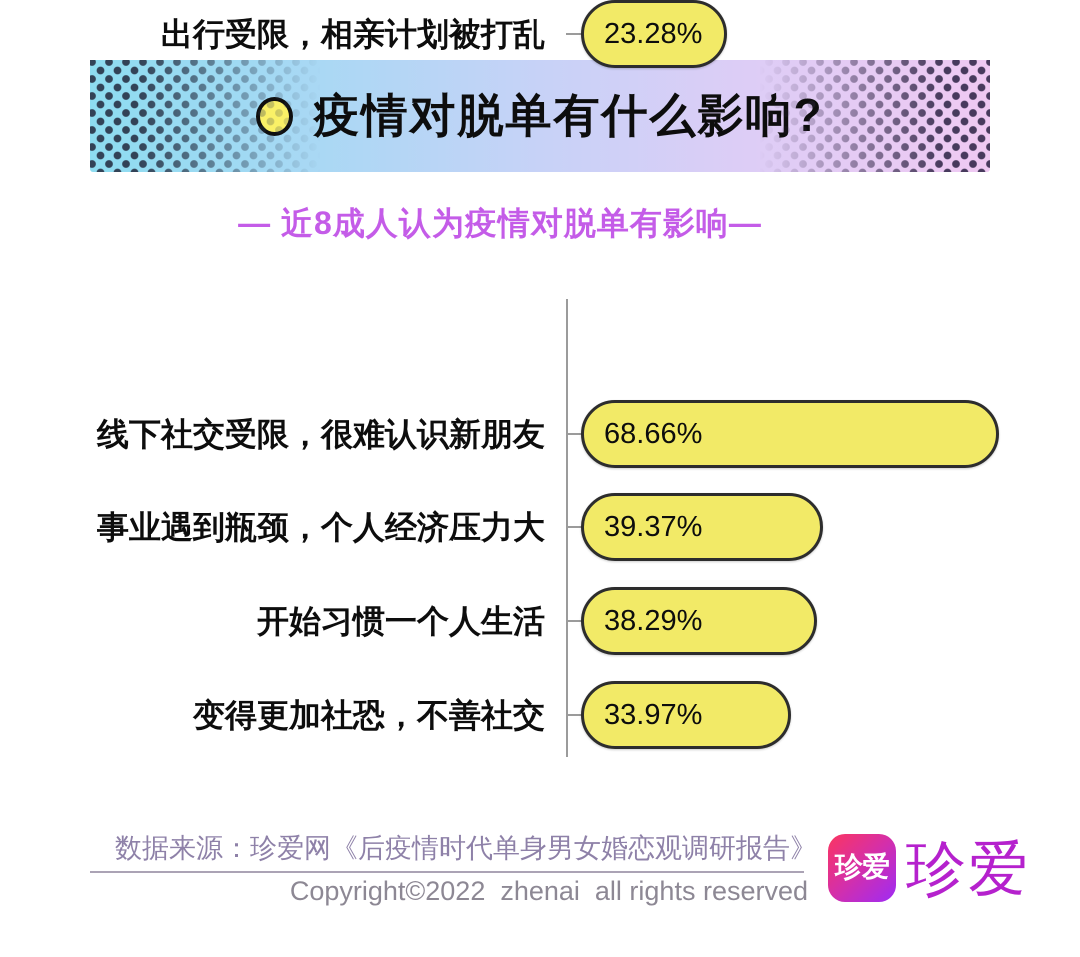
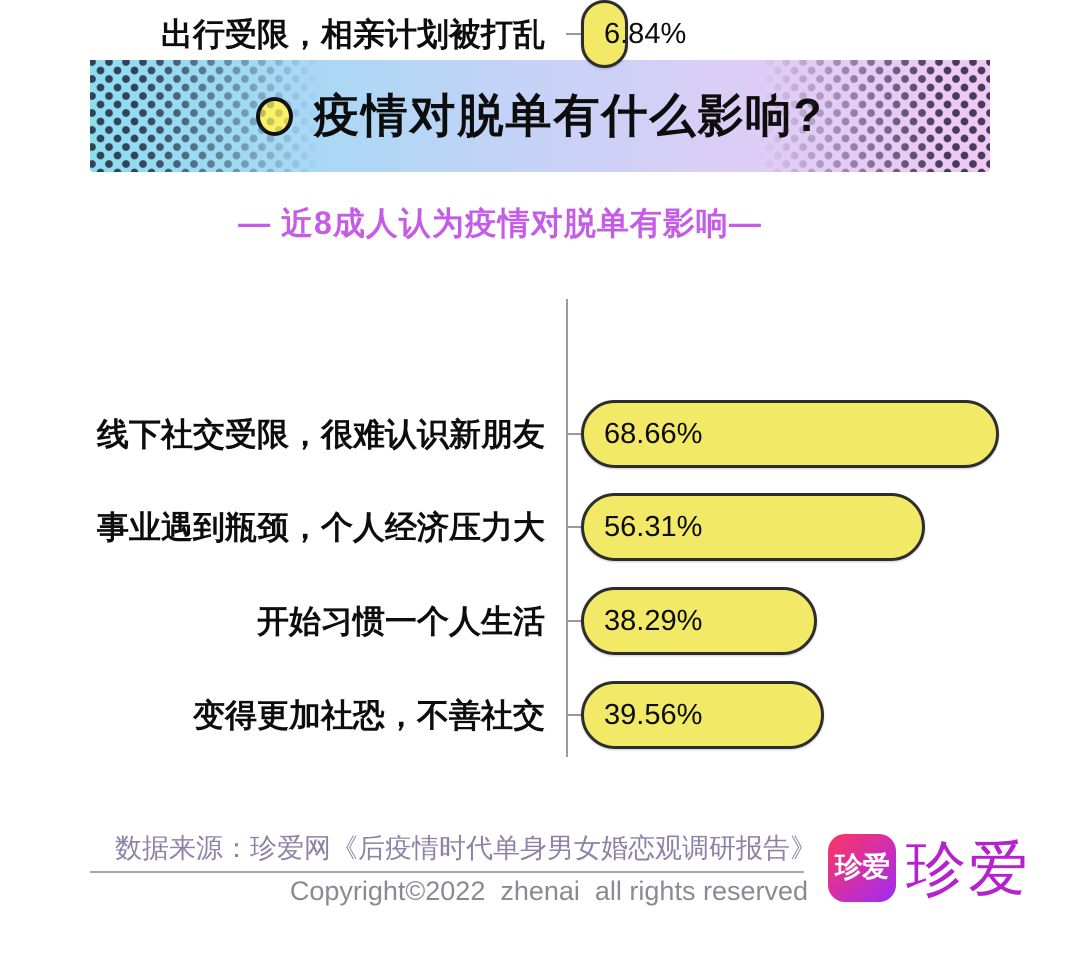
事业遇到瓶颈，个人经济压力大: 39.37% -> 56.31%
变得更加社恐，不善社交: 33.97% -> 39.56%
出行受限，相亲计划被打乱: 23.28% -> 6.84%
